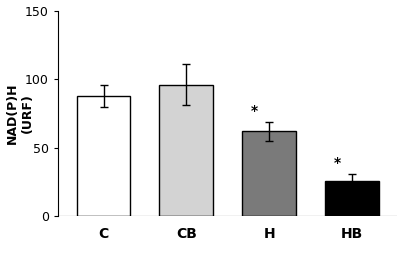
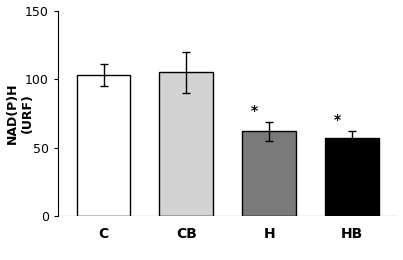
C: 88 -> 103
CB: 96 -> 105
HB: 26 -> 57
